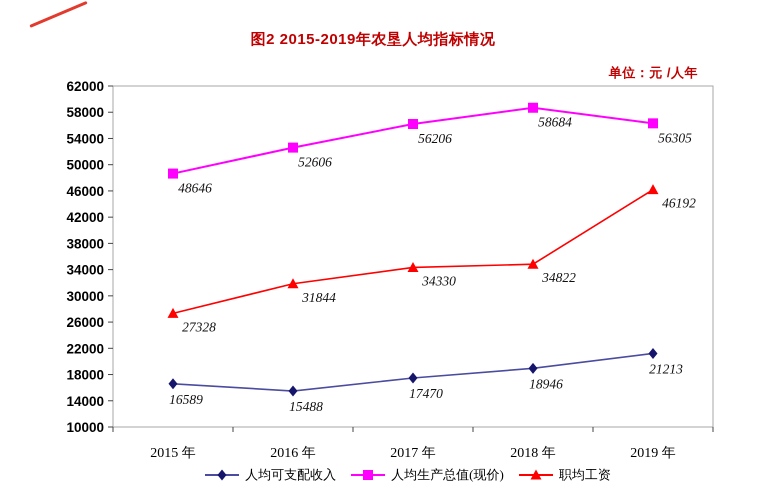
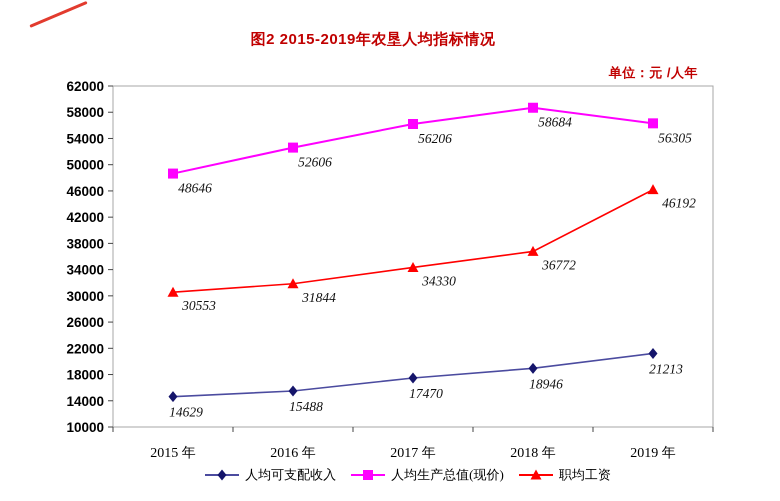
人均可支配收入/2015 年: 16589 -> 14629
职均工资/2015 年: 27328 -> 30553
职均工资/2018 年: 34822 -> 36772
